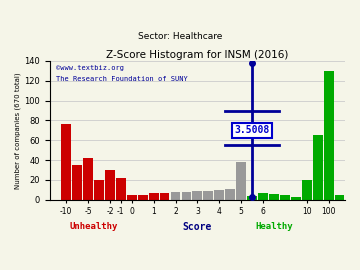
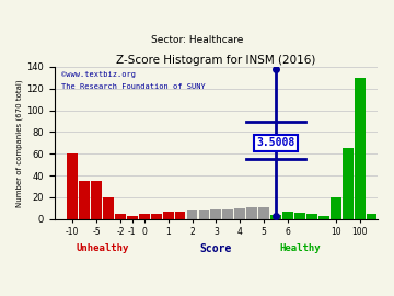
-10: 76 -> 60
-5: 42 -> 35
-2: 30 -> 5
-1: 22 -> 3
5: 38 -> 11
